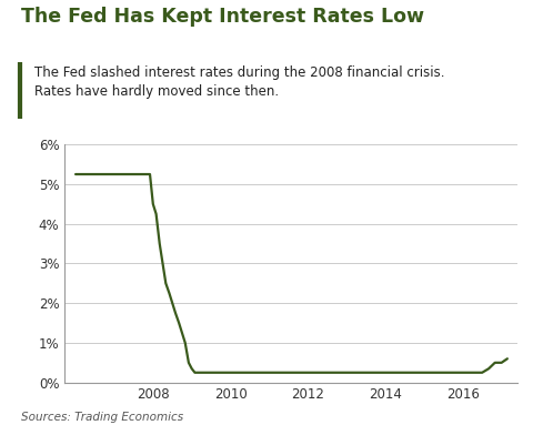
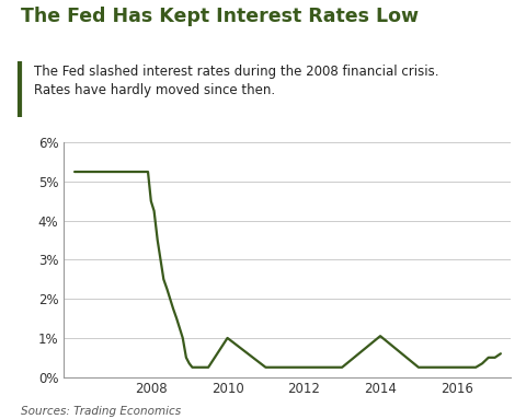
2010: 0.25% -> 1.00%
2014: 0.25% -> 1.05%
